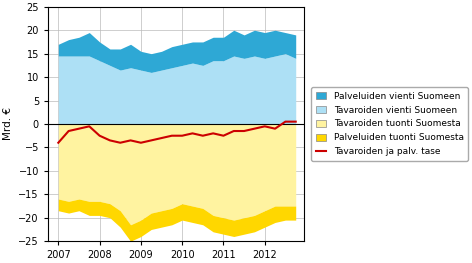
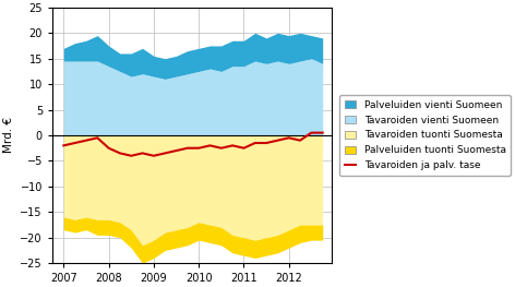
Tavaroiden ja palv. tase/2007: -4.0 -> -2.0
